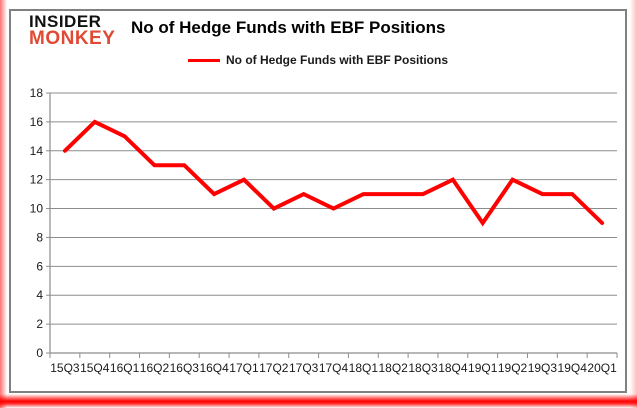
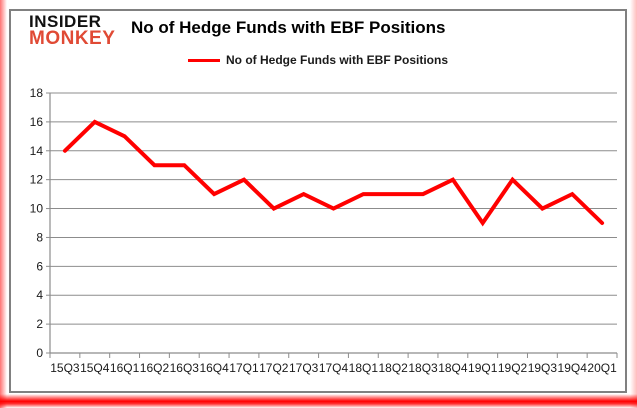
19Q3: 11 -> 10
